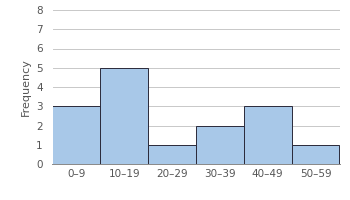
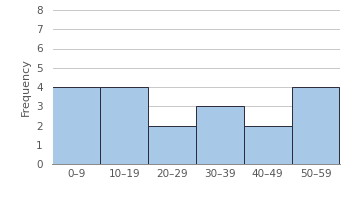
0–9: 3 -> 4
10–19: 5 -> 4
20–29: 1 -> 2
30–39: 2 -> 3
40–49: 3 -> 2
50–59: 1 -> 4
